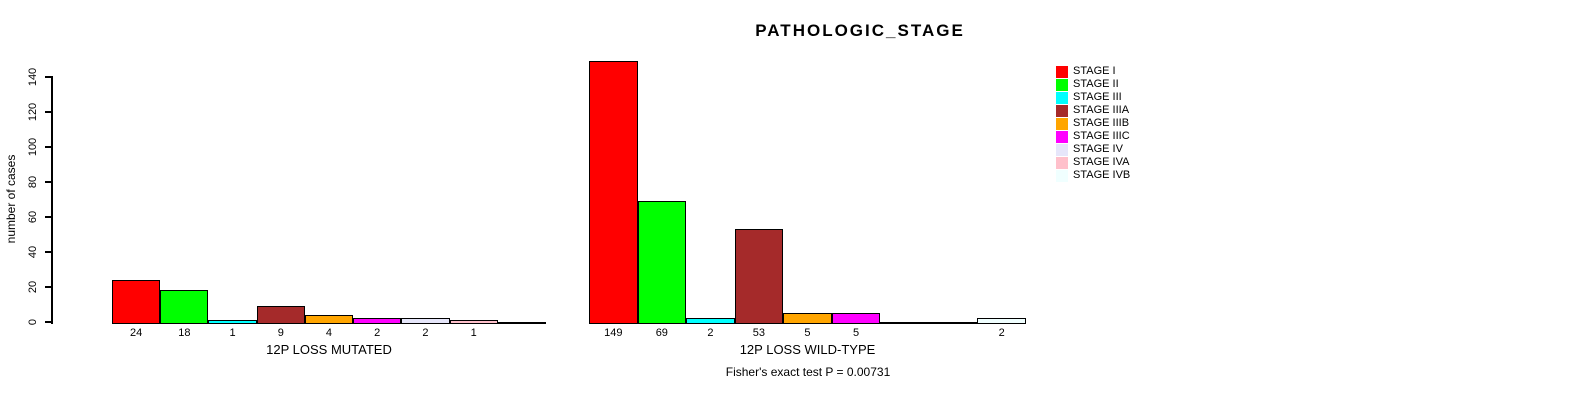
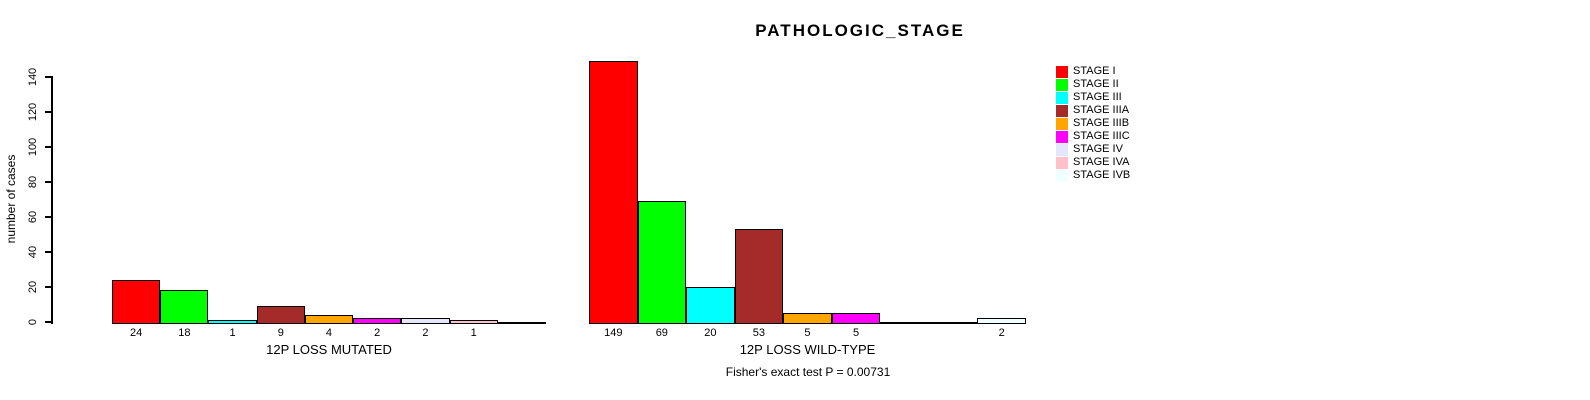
STAGE III/12P LOSS WILD-TYPE: 2 -> 20
